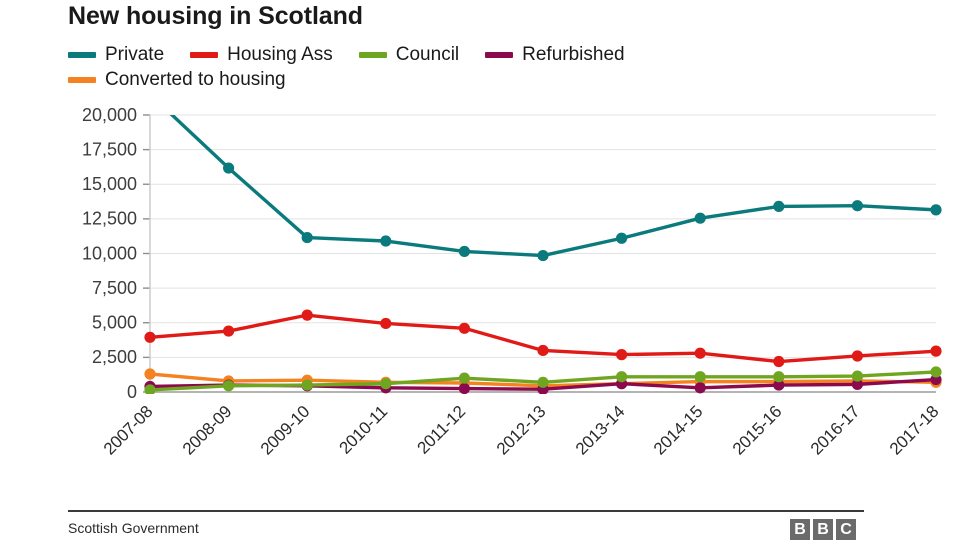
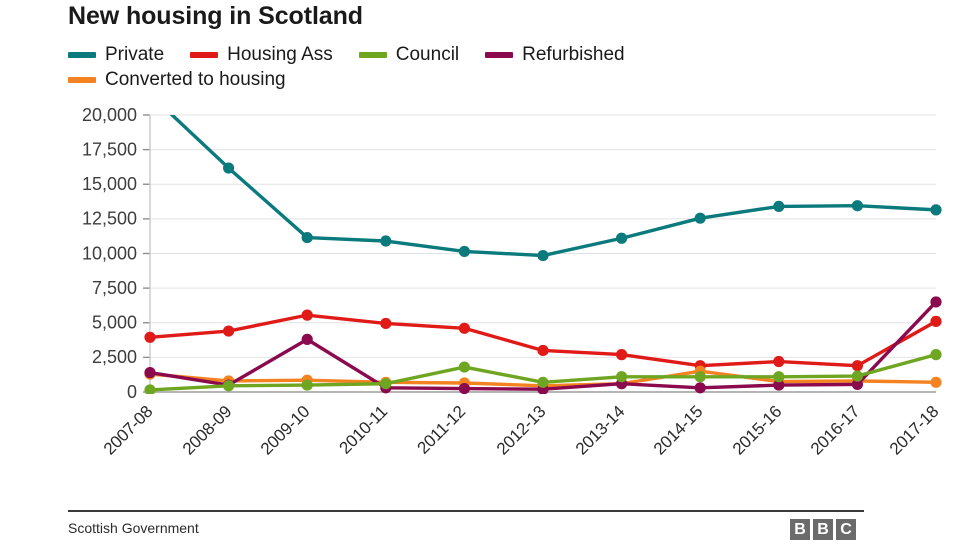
Refurbished/2007-08: 400 -> 1400
Refurbished/2009-10: 400 -> 3800
Council/2011-12: 1000 -> 1800
Housing Ass/2014-15: 2800 -> 1900
Converted to housing/2014-15: 800 -> 1500
Housing Ass/2016-17: 2600 -> 1900
Housing Ass/2017-18: 3000 -> 5100
Council/2017-18: 1400 -> 2700
Refurbished/2017-18: 900 -> 6500
